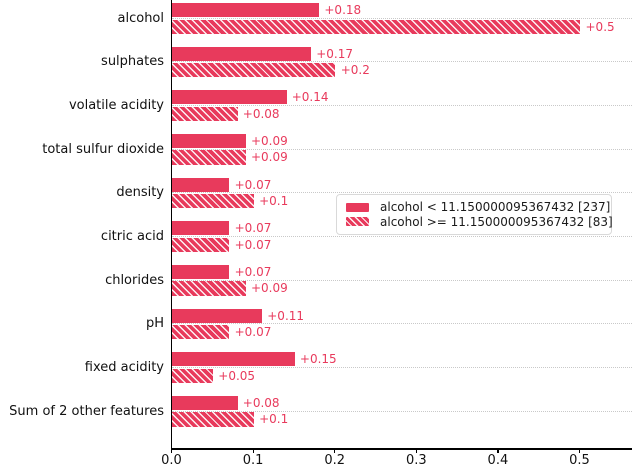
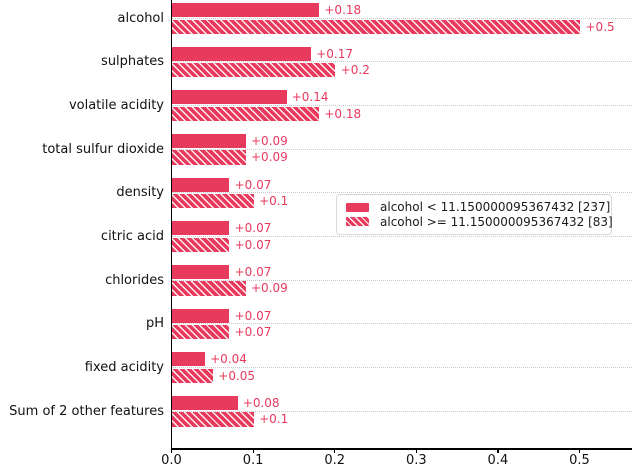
alcohol >= 11.150000095367432 [83]/volatile acidity: +0.08 -> +0.18
alcohol < 11.150000095367432 [237]/pH: +0.11 -> +0.07
alcohol < 11.150000095367432 [237]/fixed acidity: +0.15 -> +0.04
